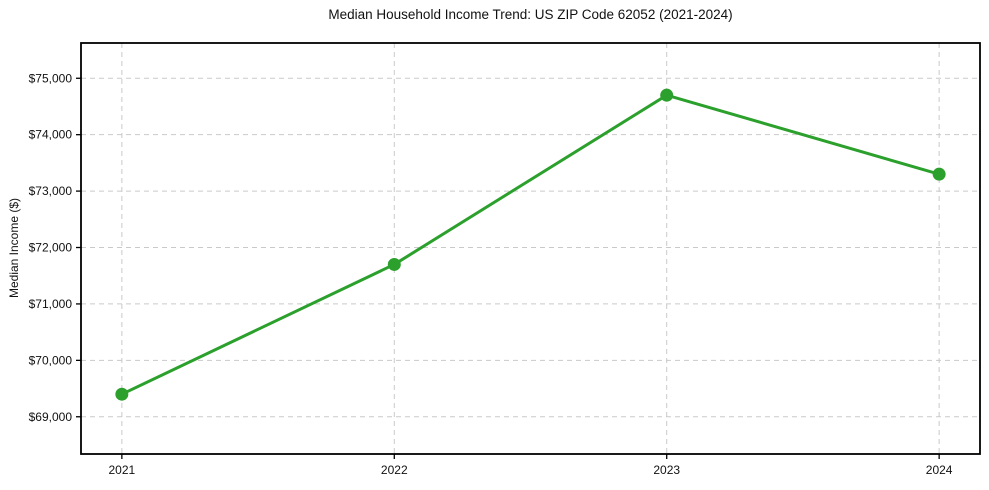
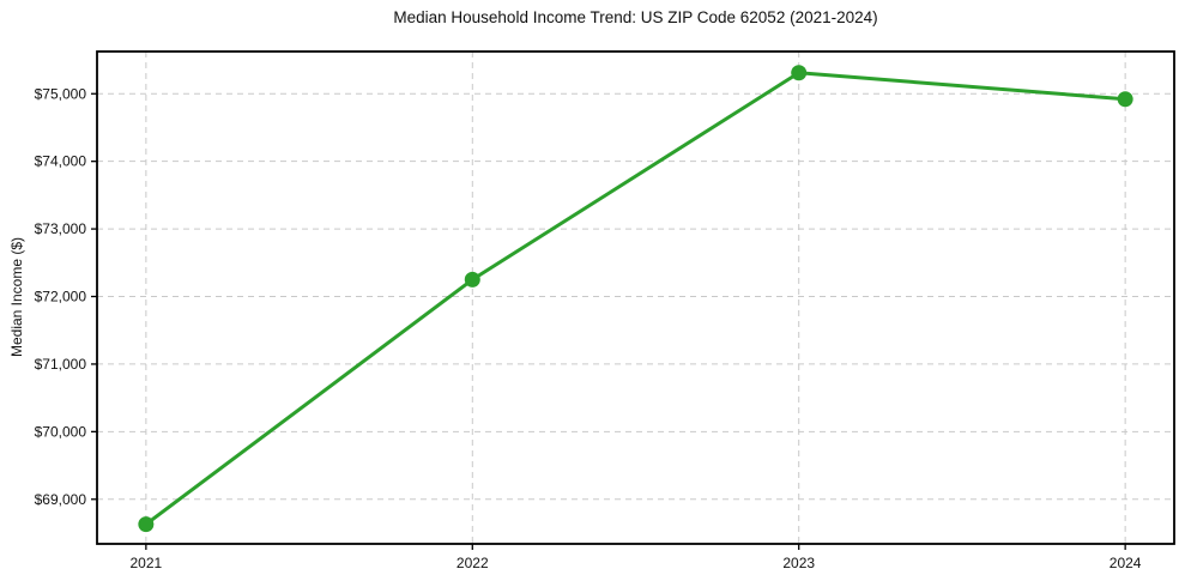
2021: $69400 -> $68600
2022: $71700 -> $72200
2023: $74700 -> $75300
2024: $73300 -> $74900
